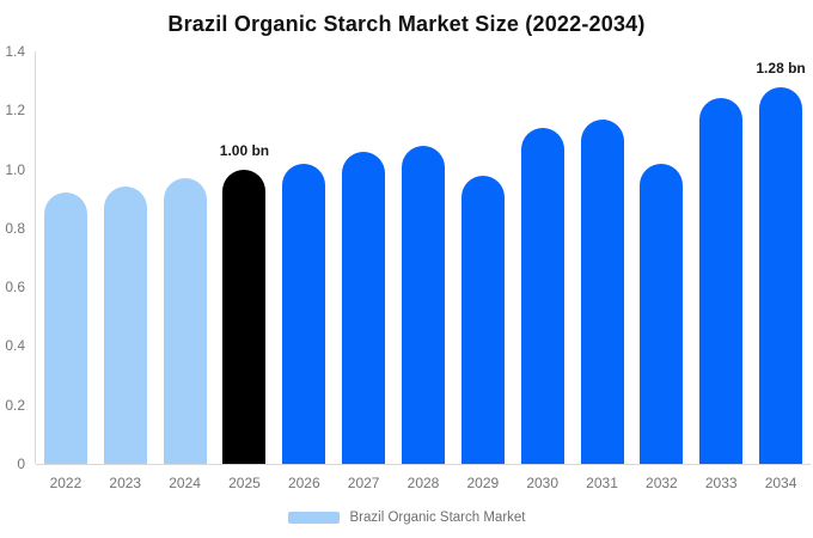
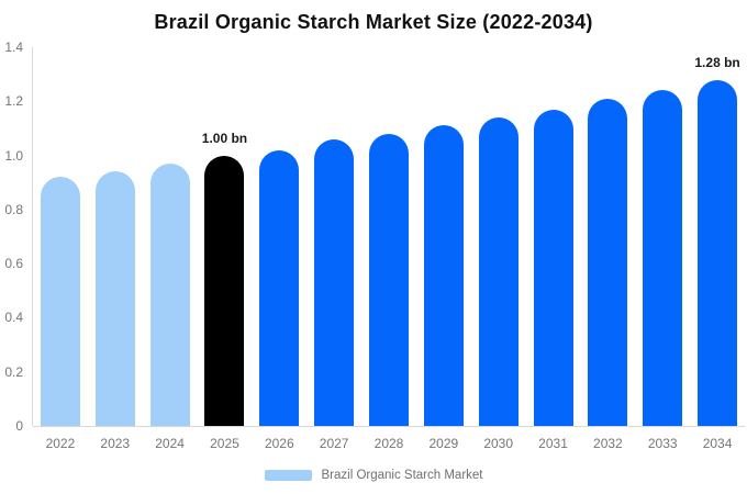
2029: 0.98 -> 1.11
2032: 1.02 -> 1.21
